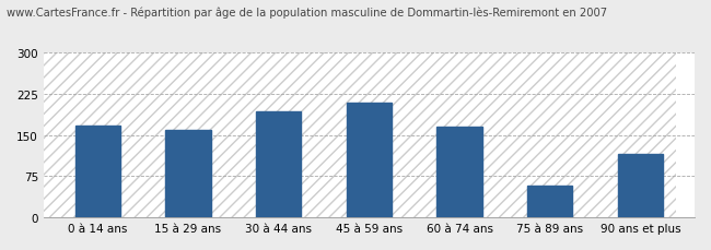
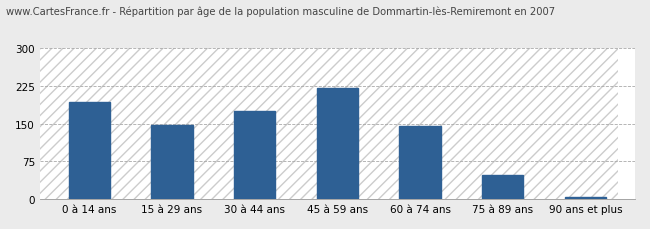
0 à 14 ans: 166 -> 193
15 à 29 ans: 158 -> 148
30 à 44 ans: 192 -> 175
45 à 59 ans: 208 -> 220
60 à 74 ans: 164 -> 146
75 à 89 ans: 58 -> 47
90 ans et plus: 116 -> 5
